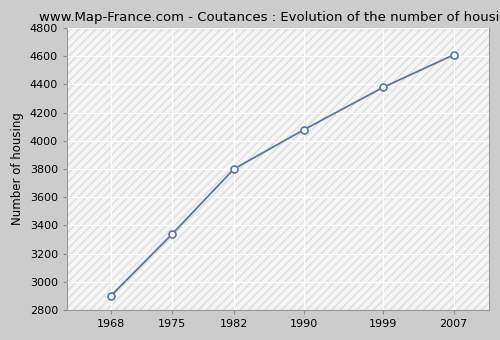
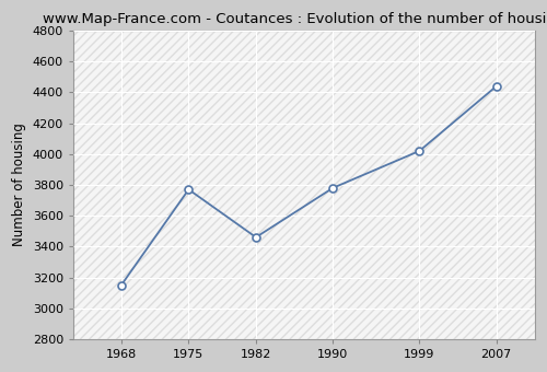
1968: 2900 -> 3150
1975: 3340 -> 3770
1982: 3800 -> 3460
1990: 4080 -> 3780
1999: 4380 -> 4020
2007: 4610 -> 4440
